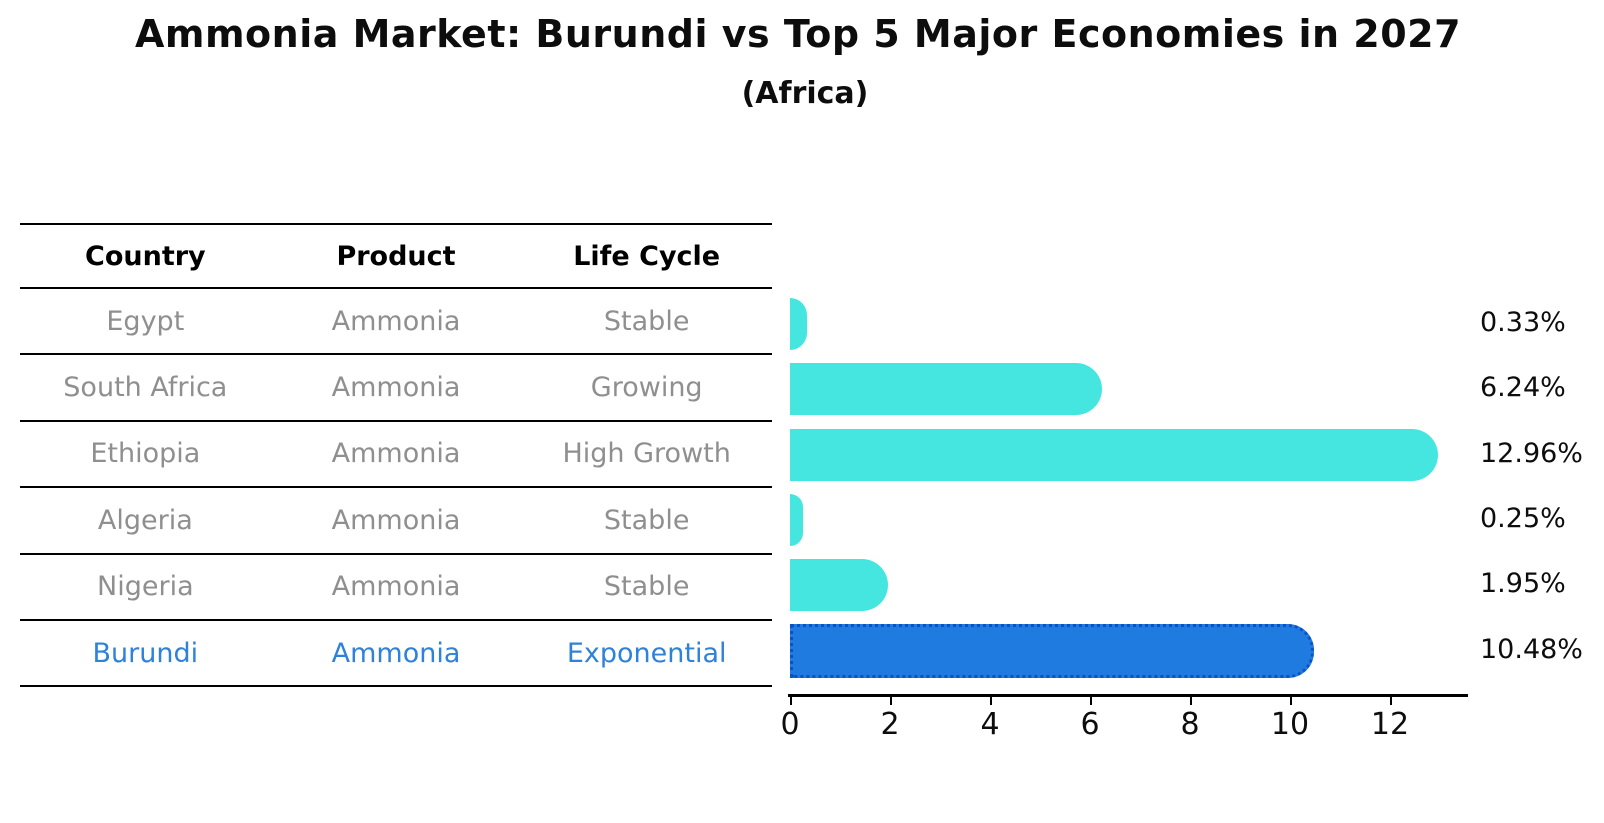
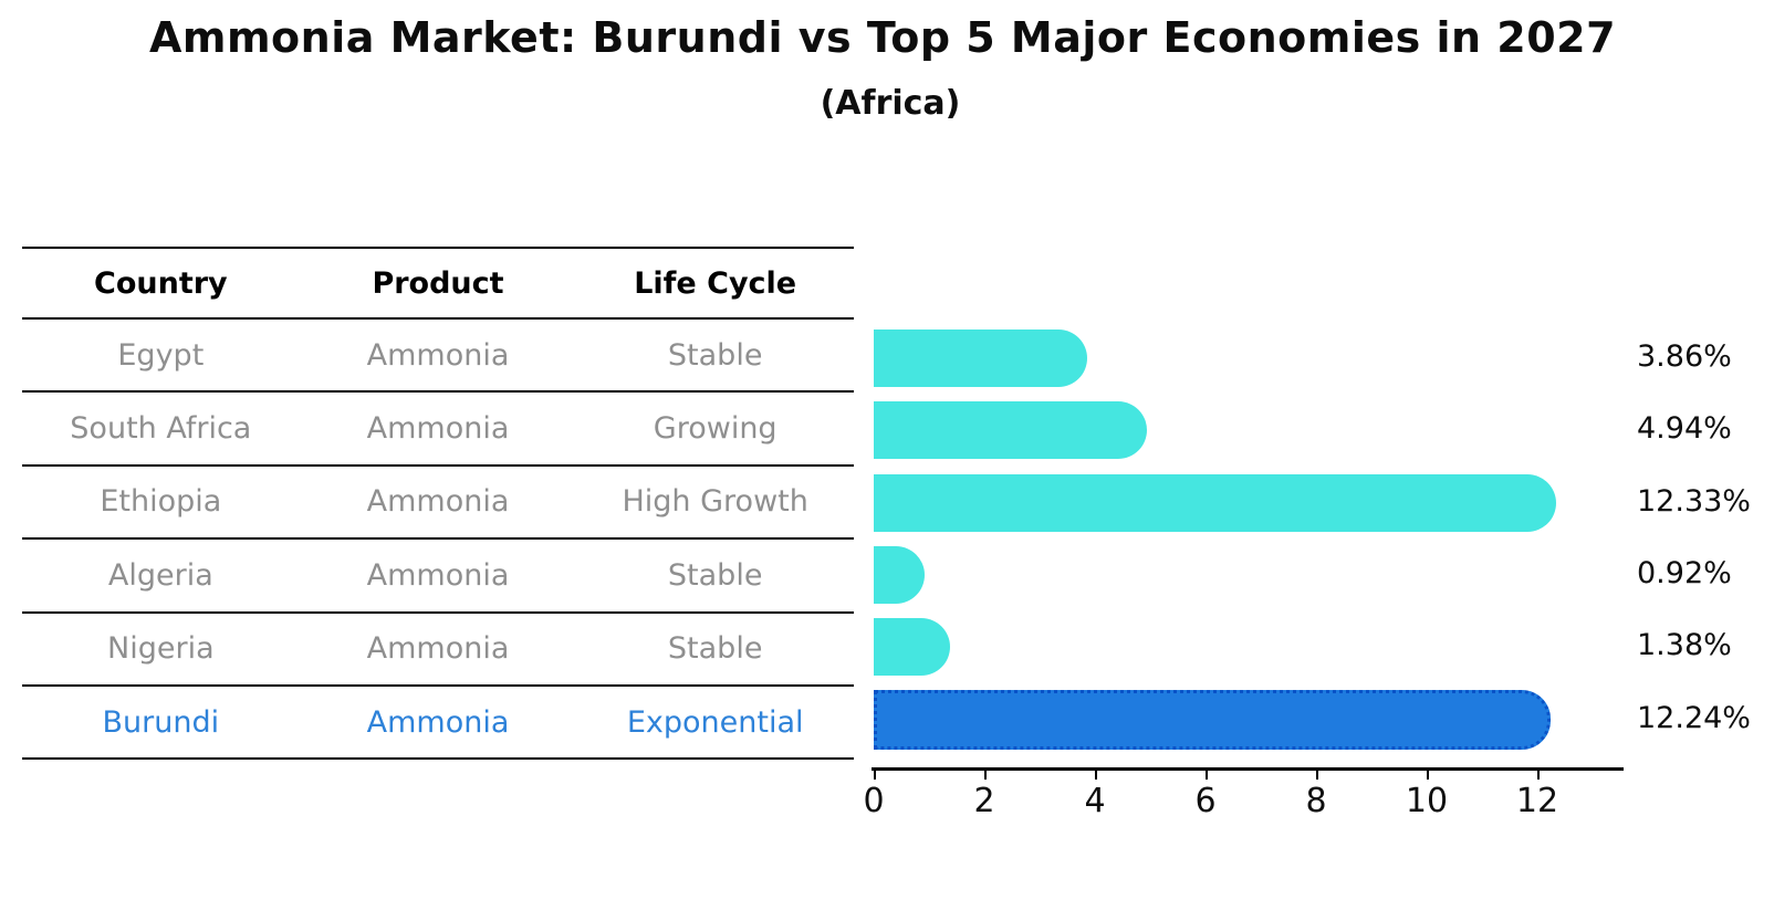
Egypt: 0.33% -> 3.86%
South Africa: 6.24% -> 4.94%
Ethiopia: 12.96% -> 12.33%
Algeria: 0.25% -> 0.92%
Nigeria: 1.95% -> 1.38%
Burundi: 10.48% -> 12.24%
